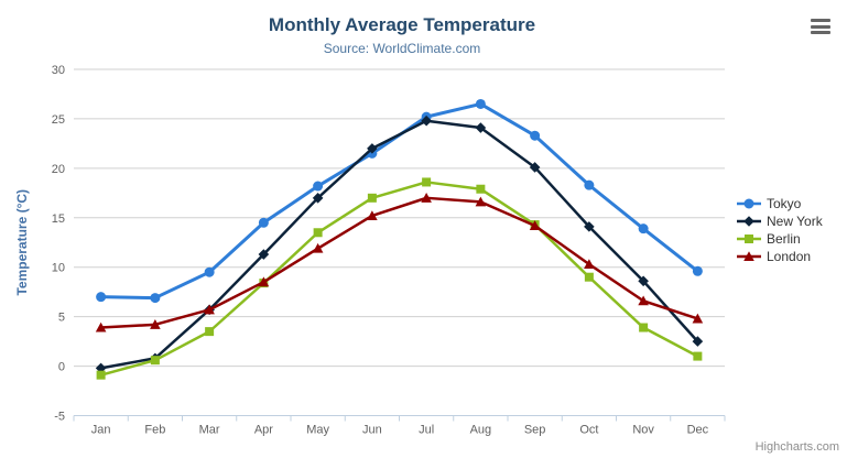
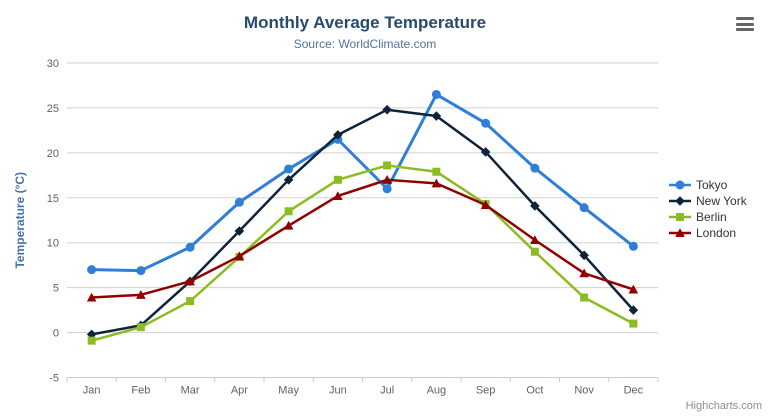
Tokyo/Jul: 25 -> 16
